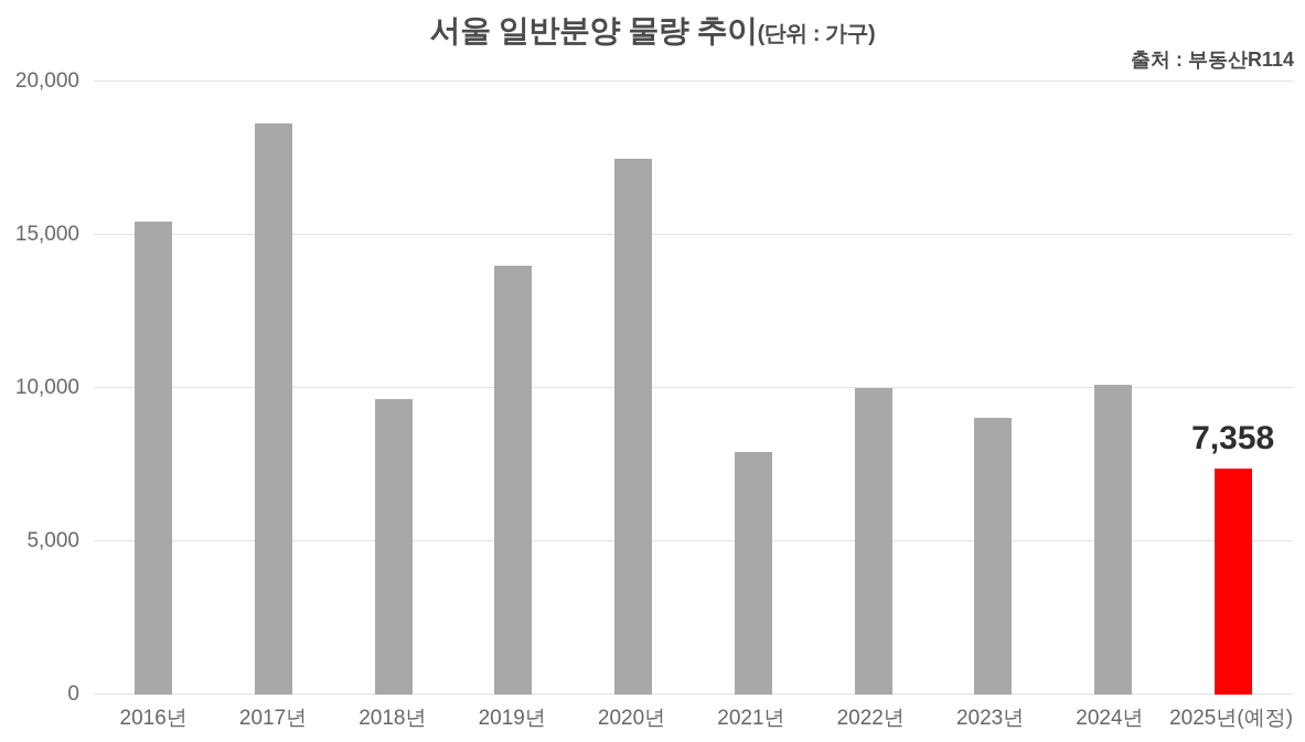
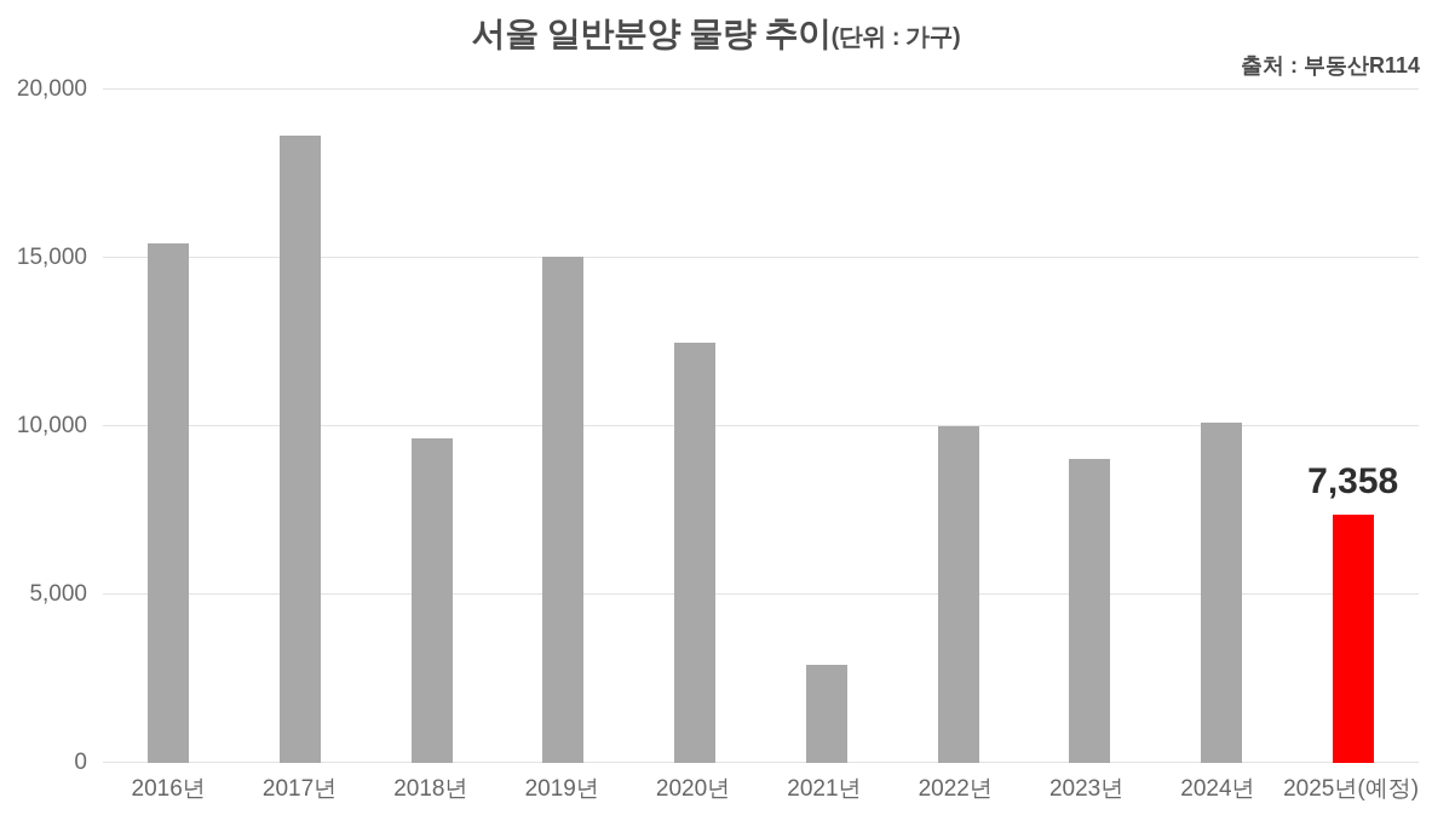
2019년: 14000 -> 15000
2020년: 17500 -> 12500
2021년: 7900 -> 2900
